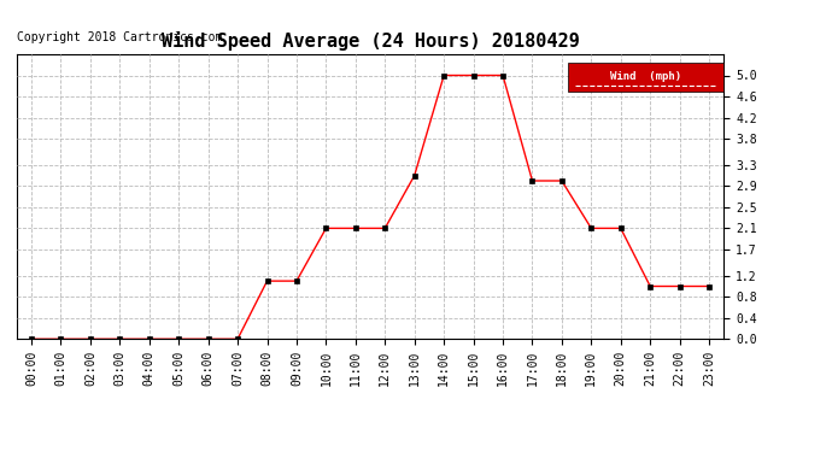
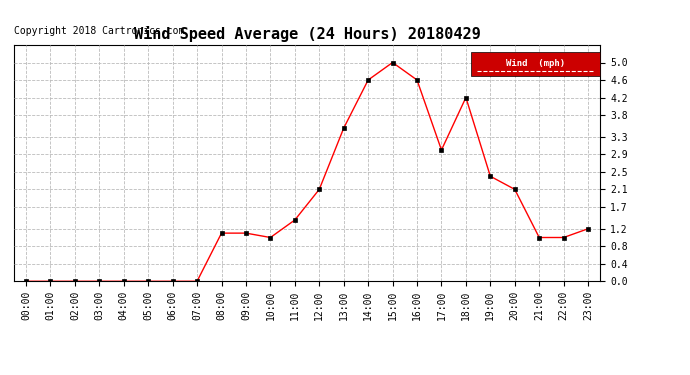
10:00: 2.1 -> 1.0
11:00: 2.1 -> 1.4
13:00: 3.1 -> 3.5
14:00: 5.0 -> 4.6
16:00: 5.0 -> 4.6
18:00: 3.0 -> 4.2
19:00: 2.1 -> 2.4
23:00: 1.0 -> 1.2
